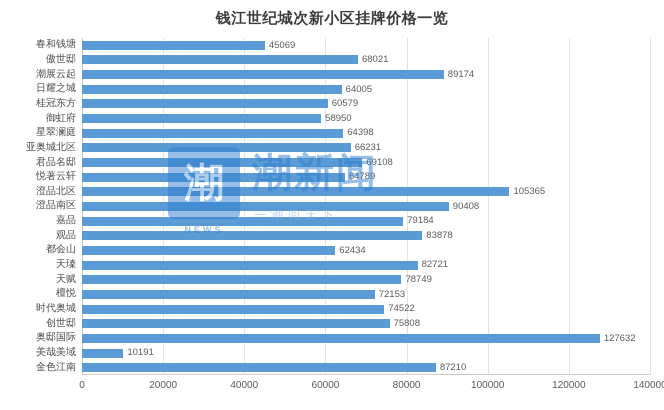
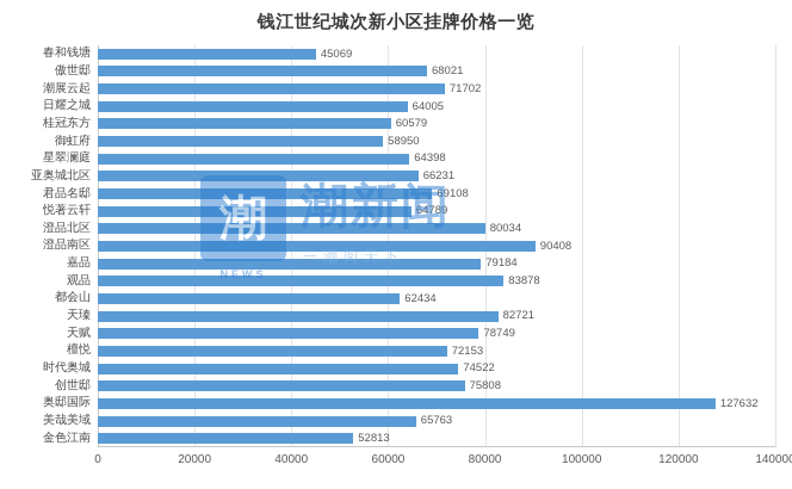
潮展云起: 89174 -> 71702
澄品北区: 105365 -> 80034
美哉美域: 10191 -> 65763
金色江南: 87210 -> 52813
